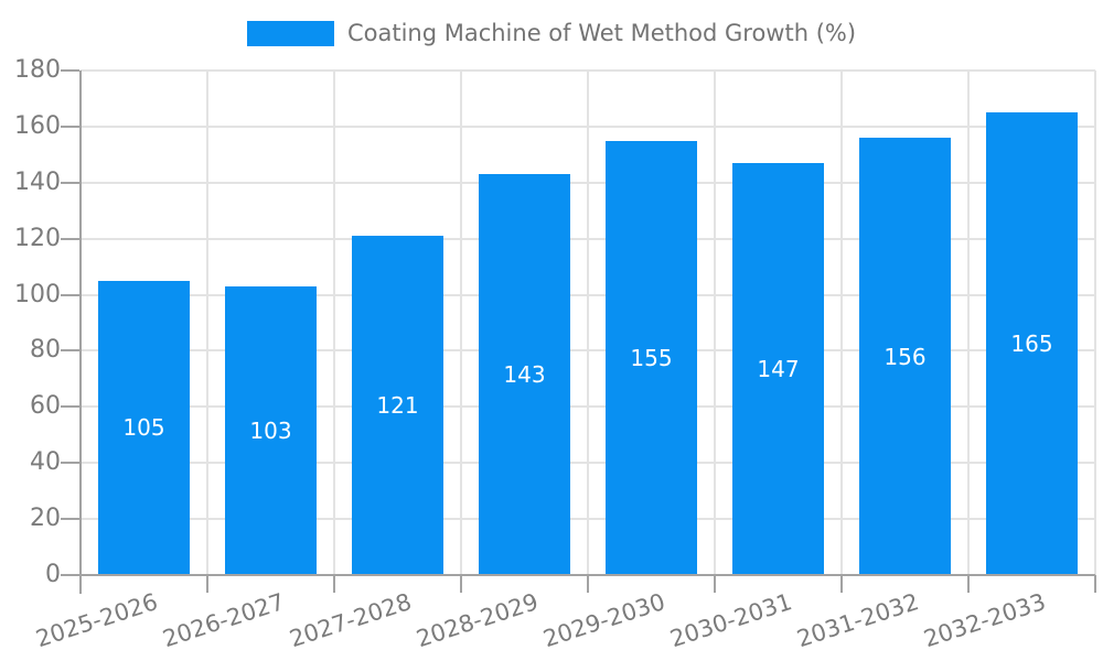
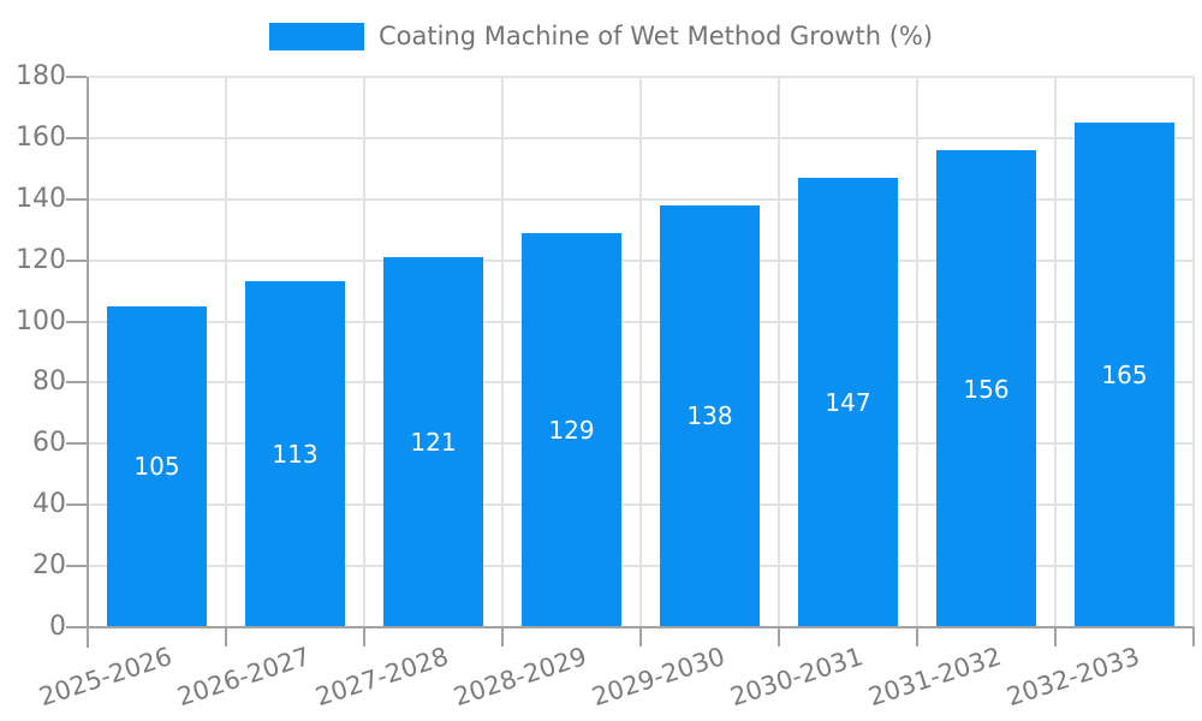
2026-2027: 103 -> 113
2028-2029: 143 -> 129
2029-2030: 155 -> 138
